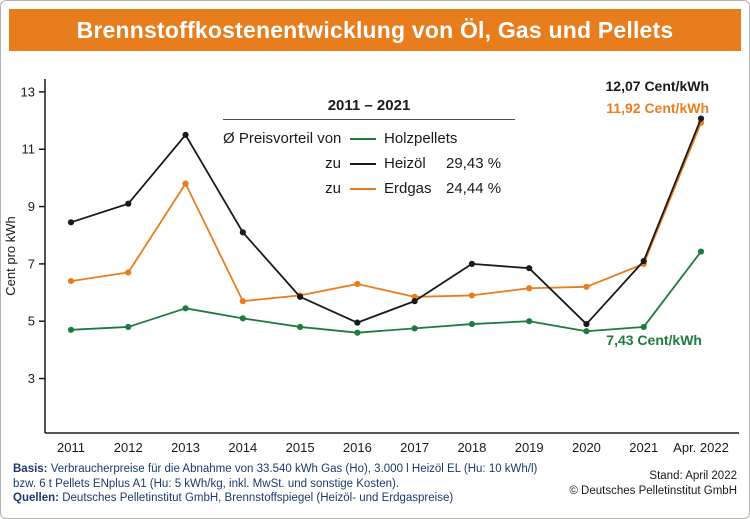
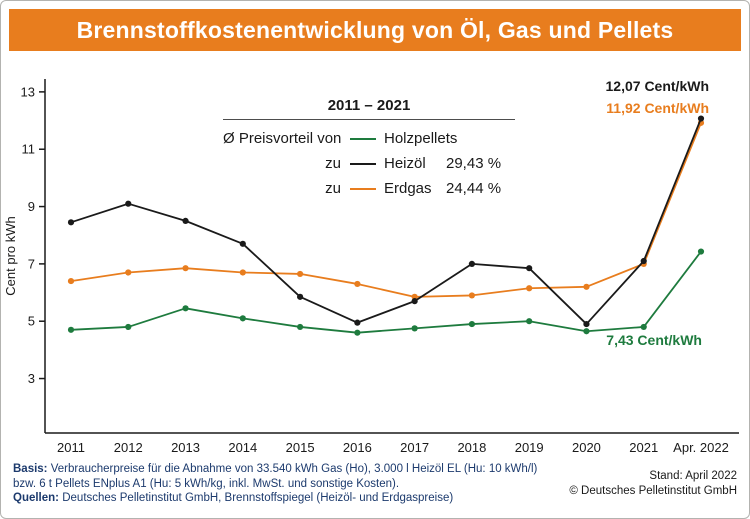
Heizöl/2013: 11.5 -> 8.5
Erdgas/2013: 9.8 -> 6.8
Heizöl/2014: 8.1 -> 7.7
Erdgas/2014: 5.7 -> 6.7
Erdgas/2015: 5.9 -> 6.7
